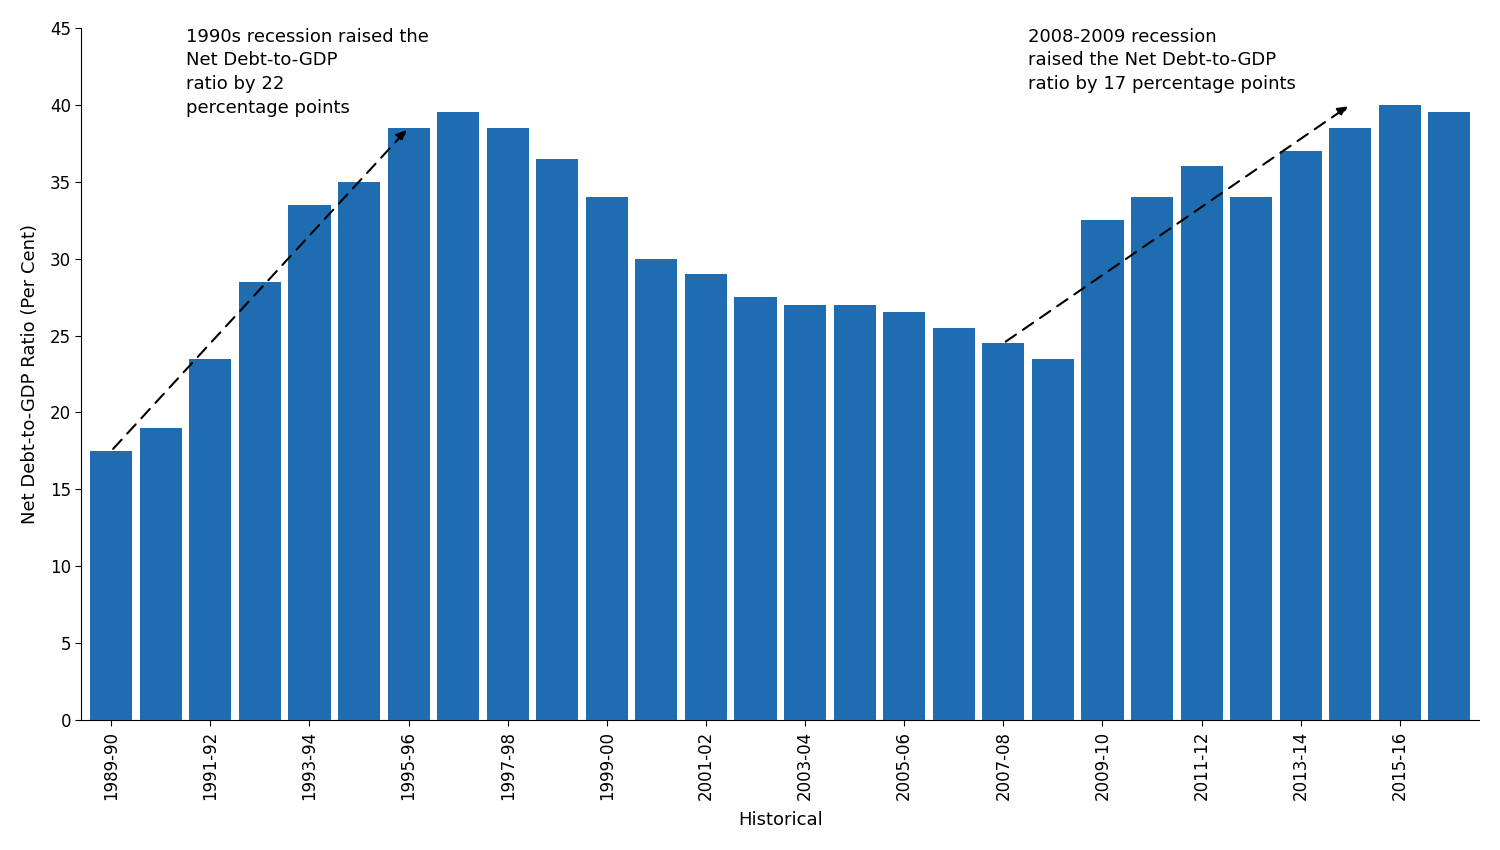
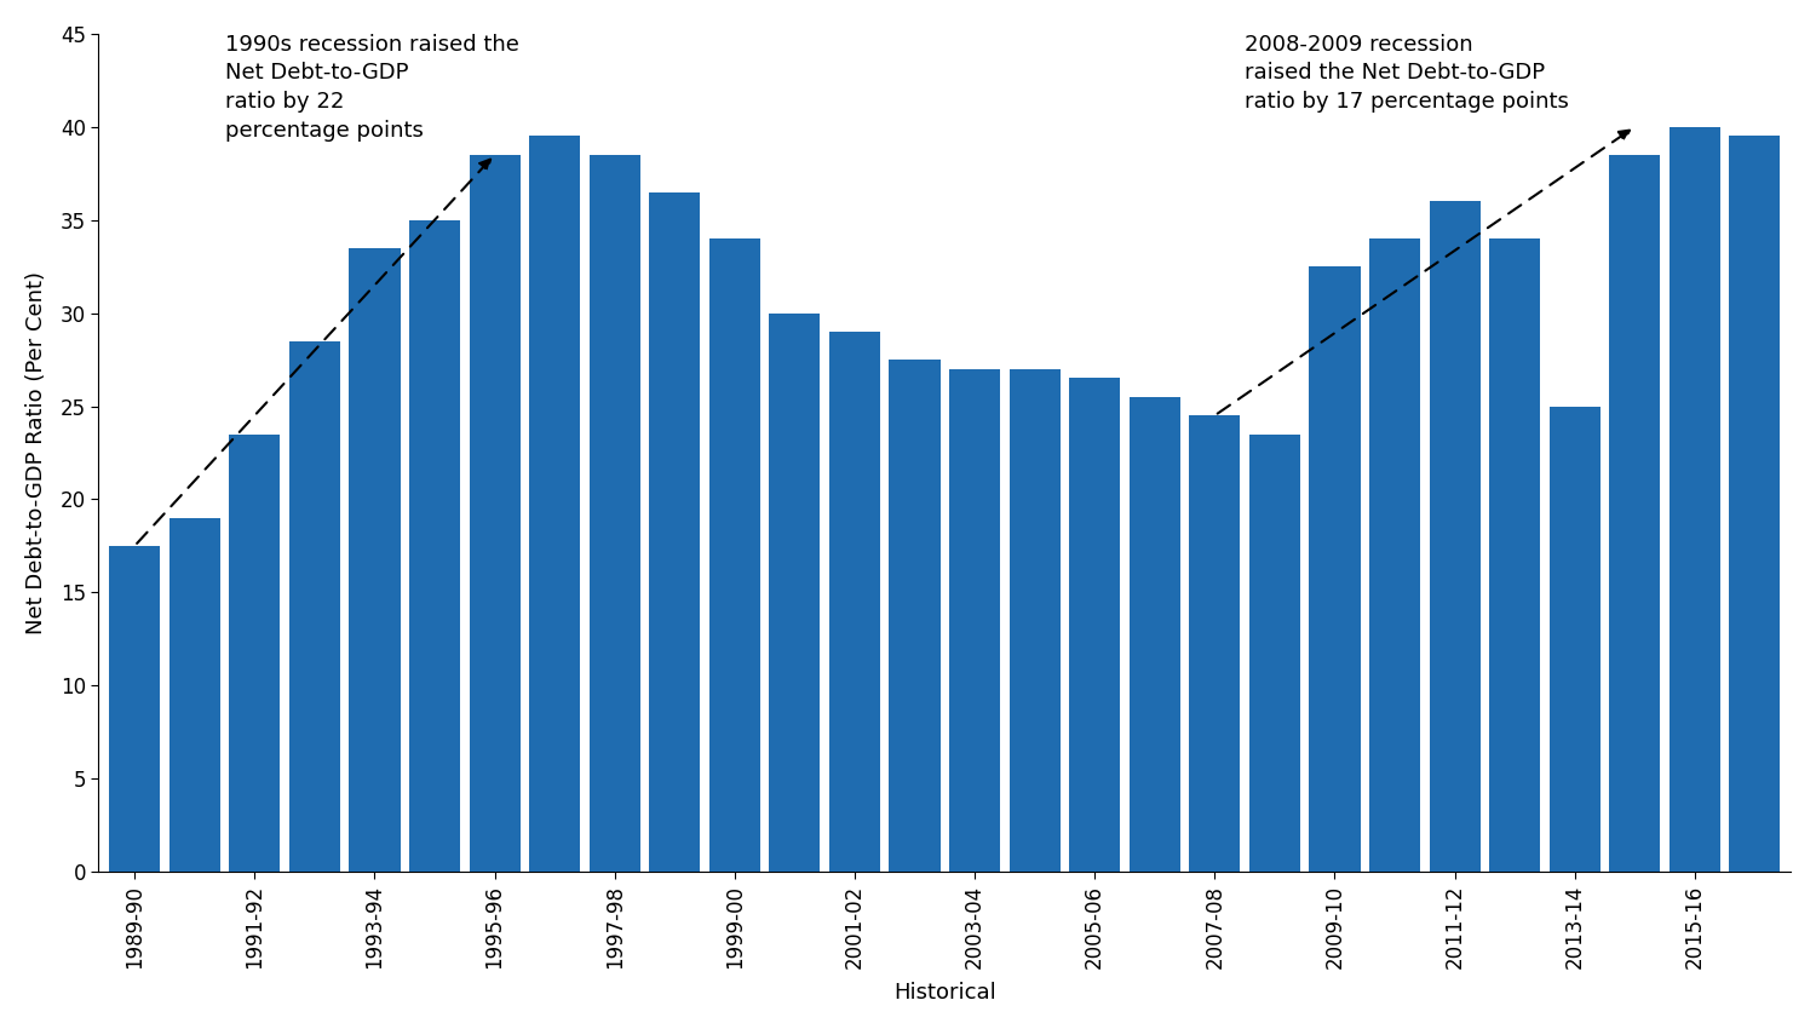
2013-14: 37.0 -> 25.0
